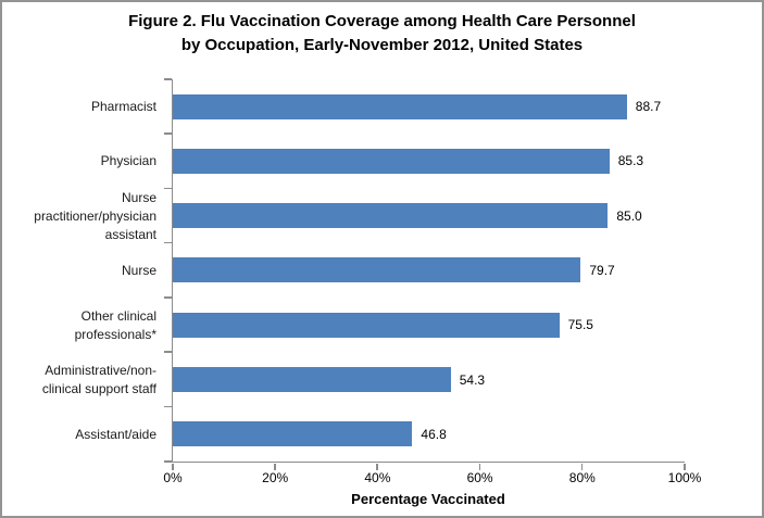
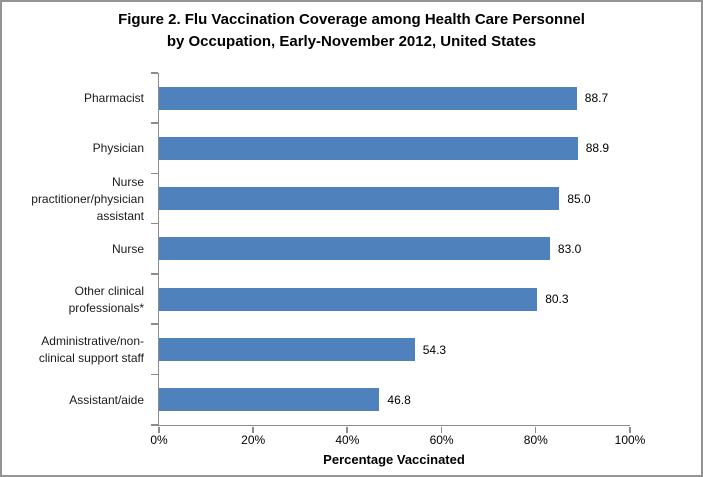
Physician: 85.3 -> 88.9
Nurse: 79.7 -> 83.0
Other clinical professionals*: 75.5 -> 80.3
